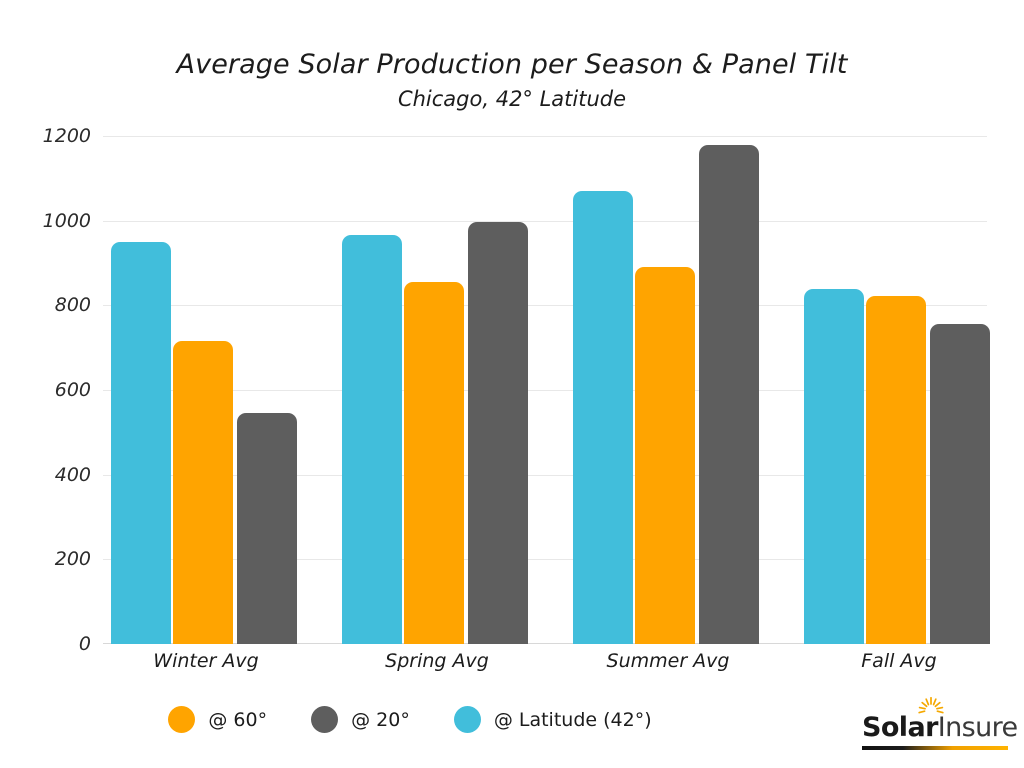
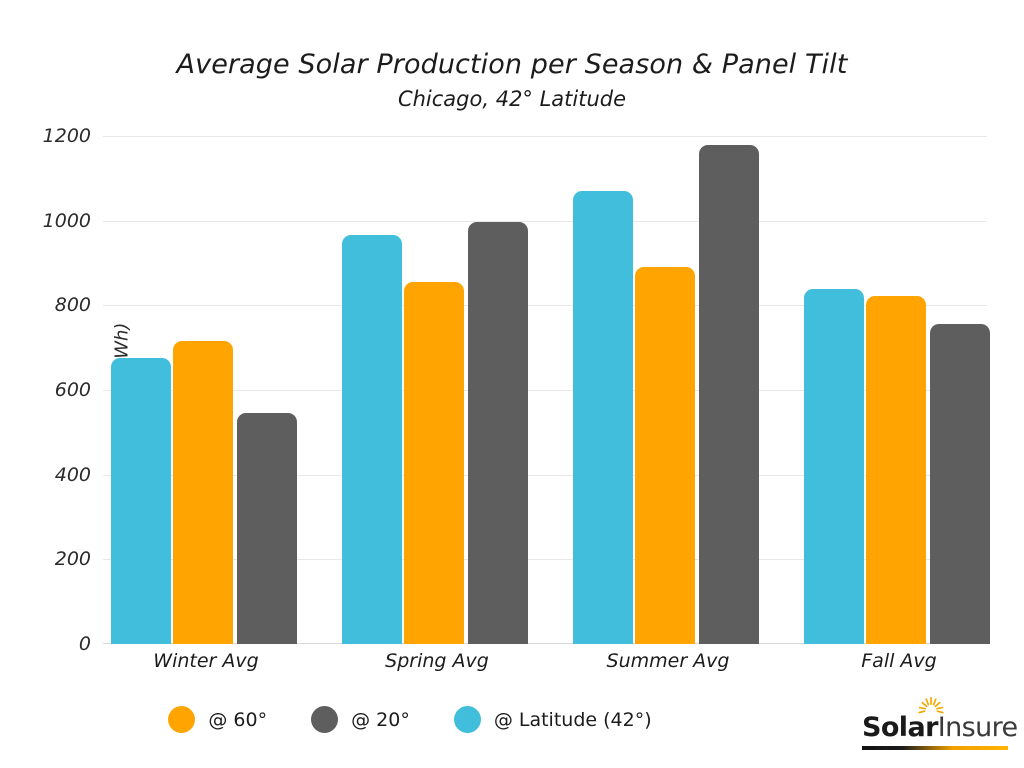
@ Latitude (42°)/Winter Avg: 950 -> 680
